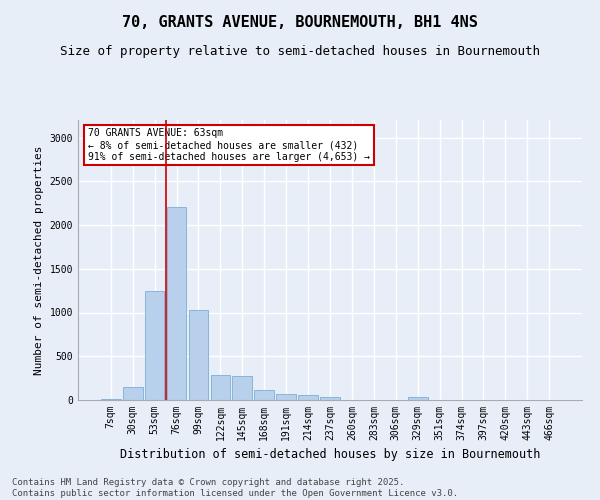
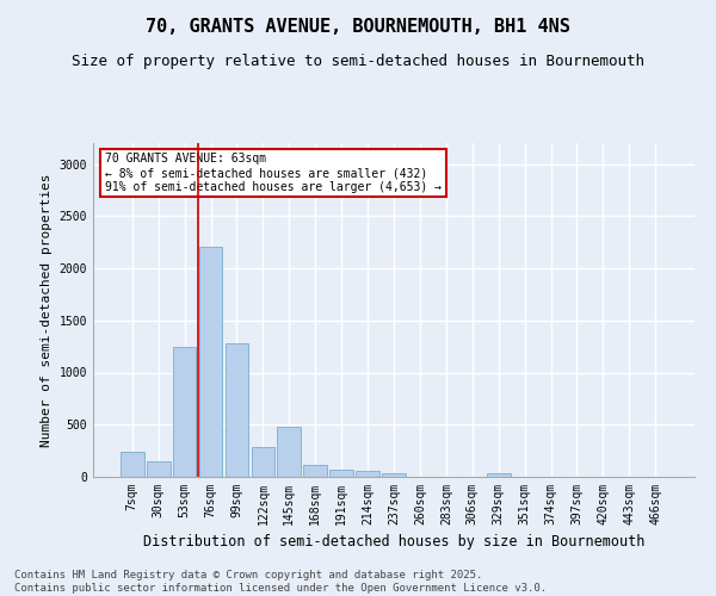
7sqm: 10 -> 240
99sqm: 1030 -> 1280
145sqm: 270 -> 480
